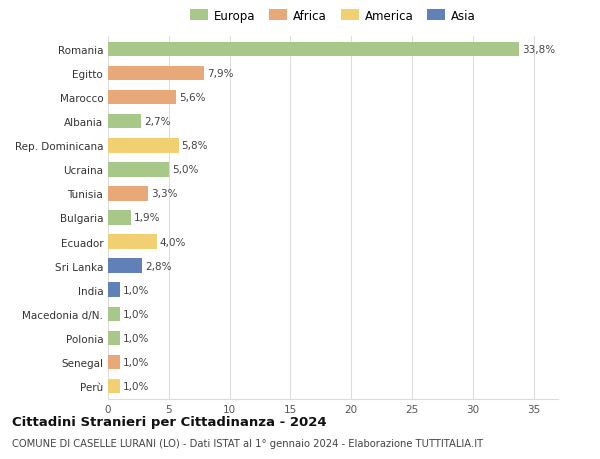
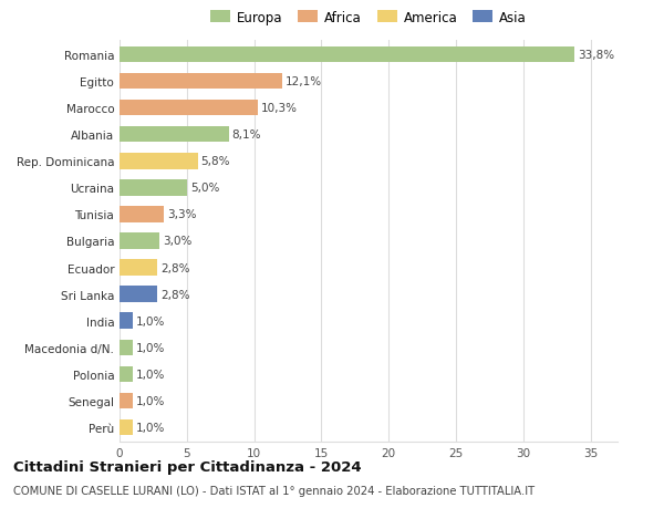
Egitto: 7,9% -> 12,1%
Marocco: 5,6% -> 10,3%
Albania: 2,7% -> 8,1%
Bulgaria: 1,9% -> 3,0%
Ecuador: 4,0% -> 2,8%
